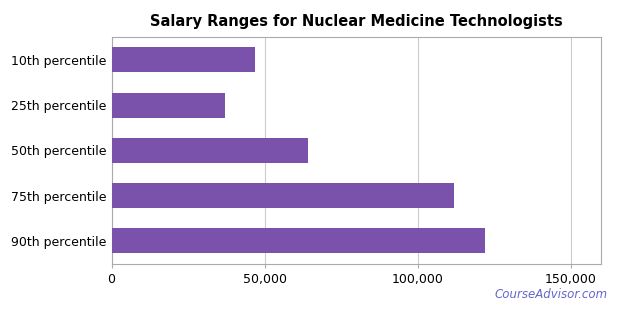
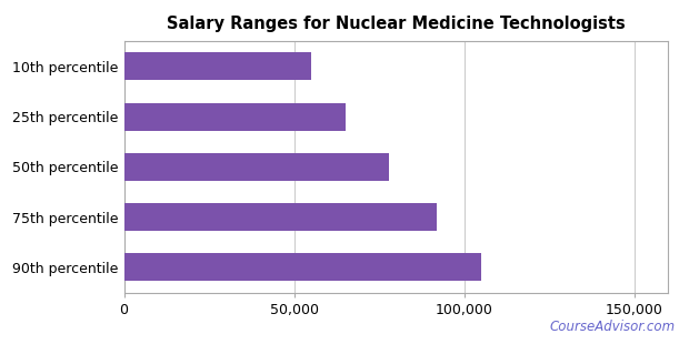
10th percentile: 47,000 -> 55,000
25th percentile: 37,000 -> 65,000
50th percentile: 64,000 -> 78,000
75th percentile: 112,000 -> 92,000
90th percentile: 122,000 -> 105,000
